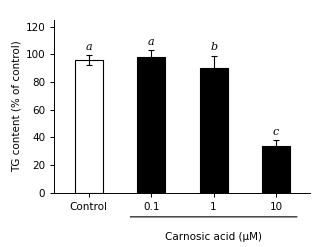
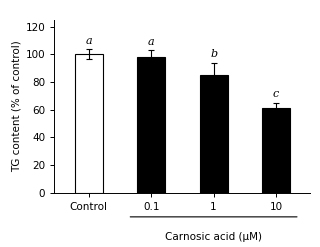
Control: 96 -> 100
1: 90 -> 85
10: 34 -> 61
